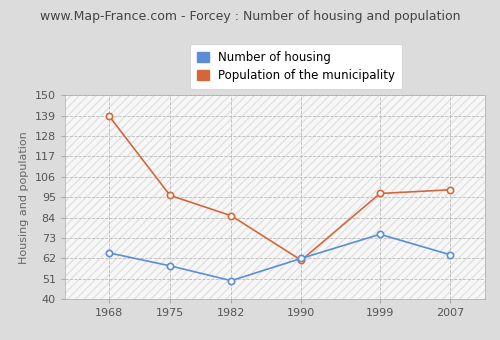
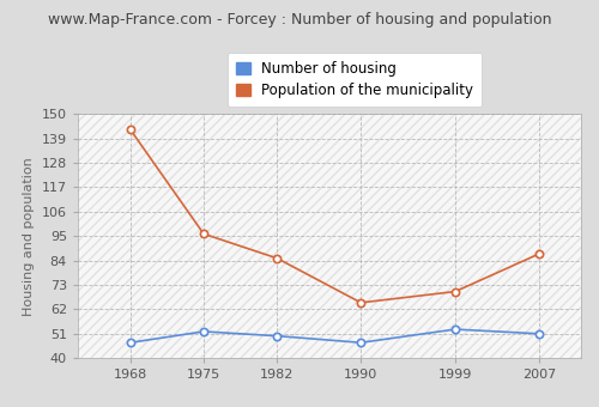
Number of housing/1968: 65 -> 47
Population of the municipality/1968: 139 -> 143
Number of housing/1975: 58 -> 52
Number of housing/1990: 62 -> 47
Population of the municipality/1990: 61 -> 65
Number of housing/1999: 75 -> 53
Population of the municipality/1999: 97 -> 70
Number of housing/2007: 64 -> 51
Population of the municipality/2007: 99 -> 87
